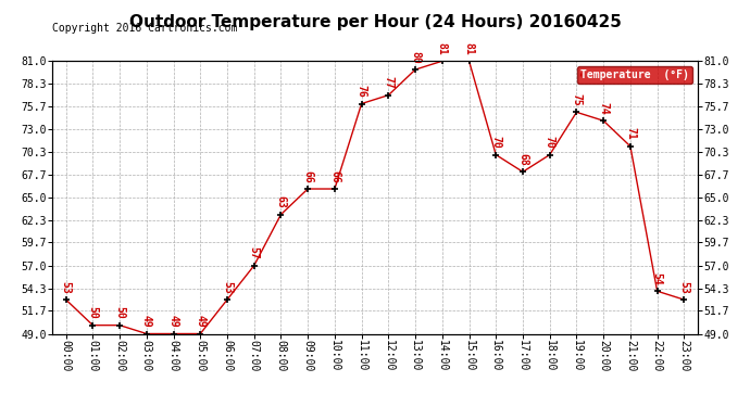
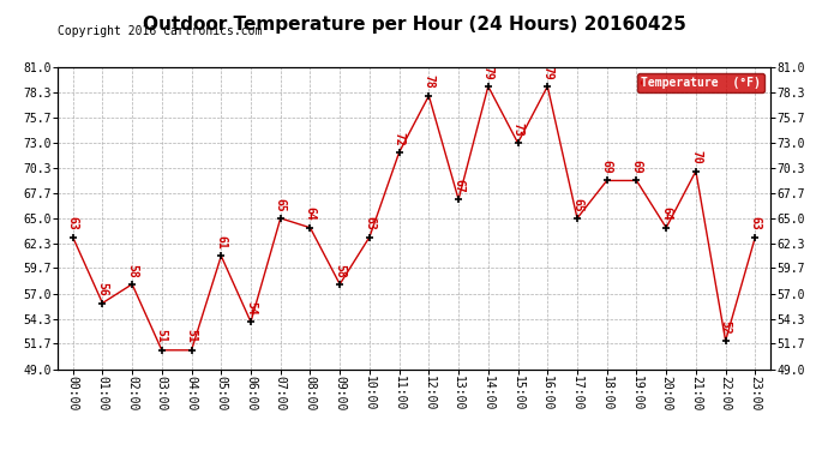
00:00: 53 -> 63
01:00: 50 -> 56
02:00: 50 -> 58
03:00: 49 -> 51
04:00: 49 -> 51
05:00: 49 -> 61
06:00: 53 -> 54
07:00: 57 -> 65
08:00: 63 -> 64
09:00: 66 -> 58
10:00: 66 -> 63
11:00: 76 -> 72
12:00: 77 -> 78
13:00: 80 -> 67
14:00: 81 -> 79
15:00: 81 -> 73
16:00: 70 -> 79
17:00: 68 -> 65
18:00: 70 -> 69
19:00: 75 -> 69
20:00: 74 -> 64
21:00: 71 -> 70
22:00: 54 -> 52
23:00: 53 -> 63
